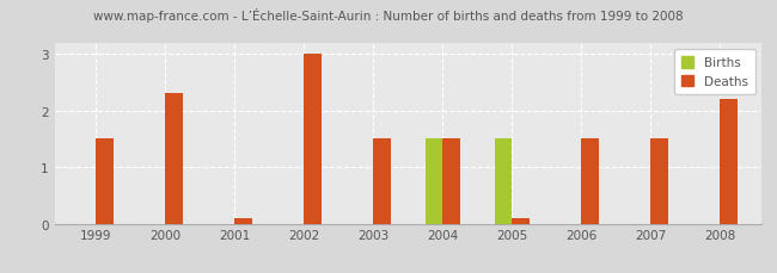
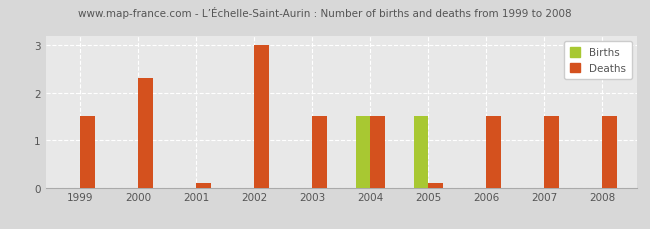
Deaths/2008: 2.2 -> 1.5
